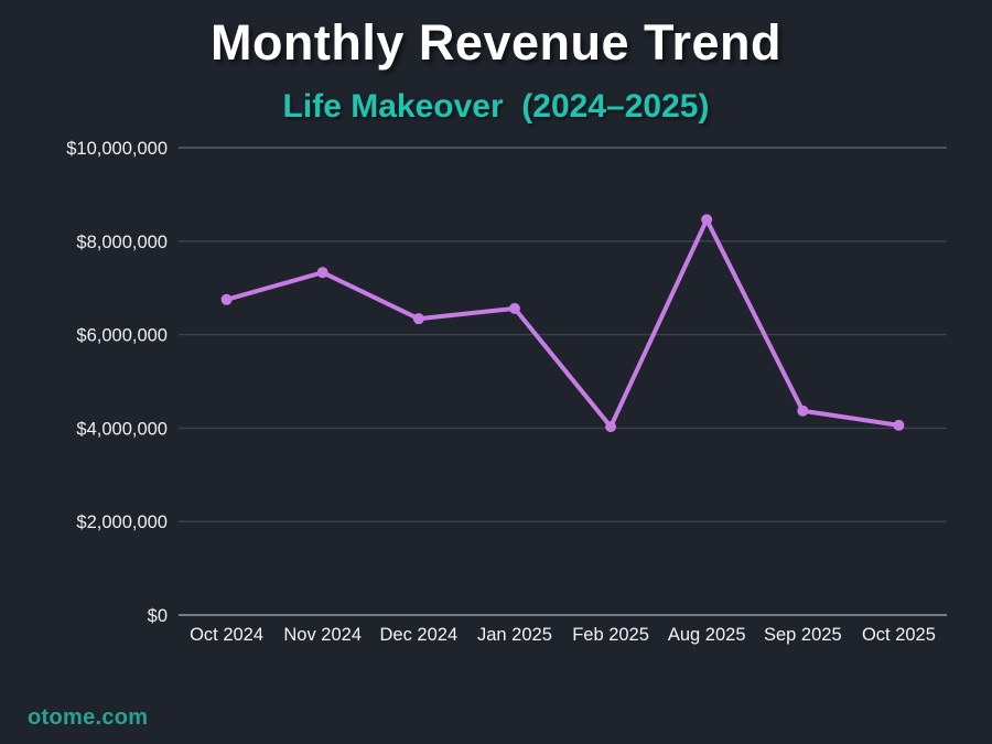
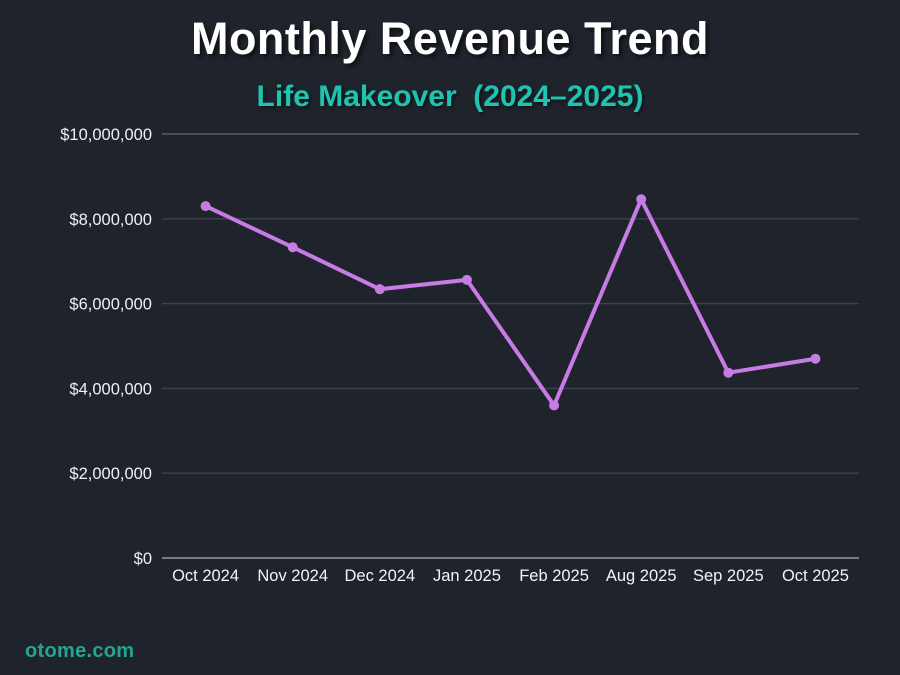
Oct 2024: $6800000 -> $8300000
Feb 2025: $4000000 -> $3600000
Oct 2025: $4100000 -> $4700000
